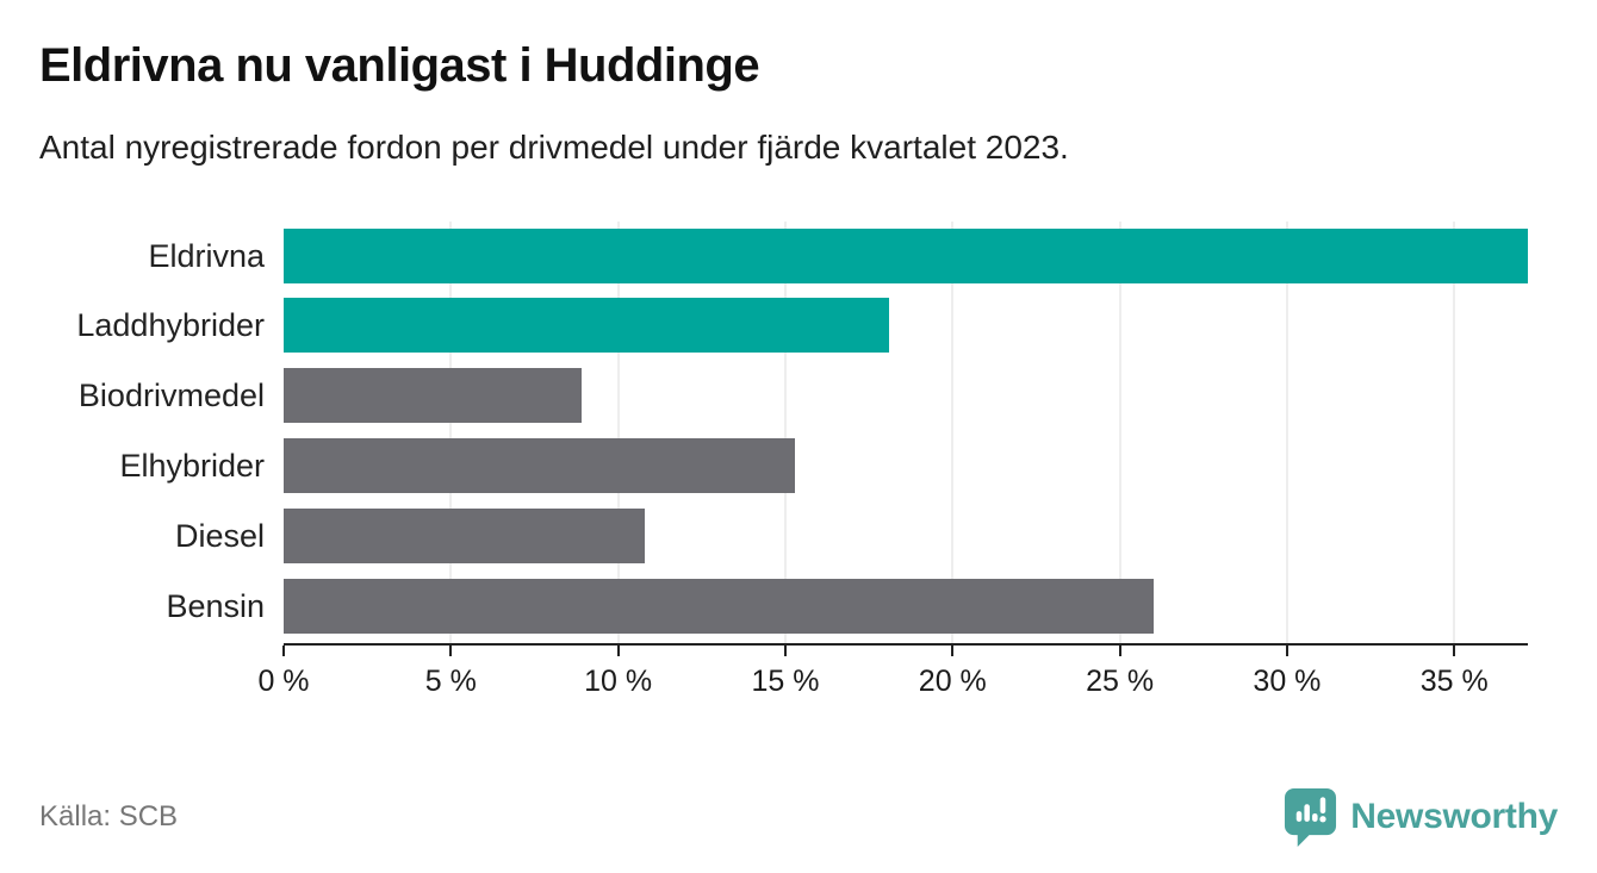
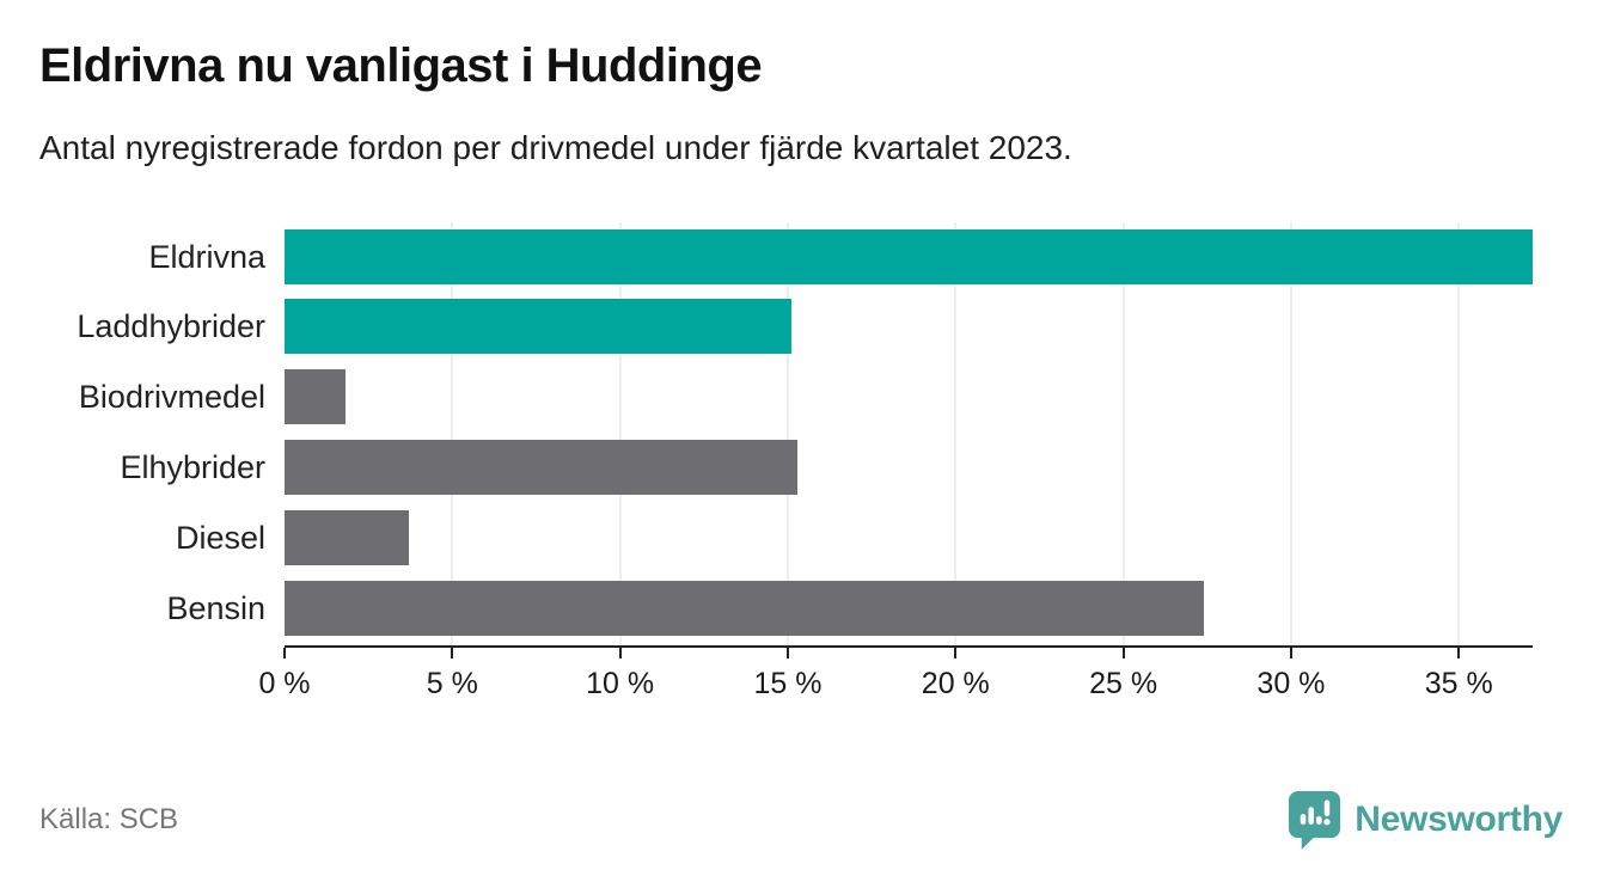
Laddhybrider: 18.1% -> 15.1%
Biodrivmedel: 8.9% -> 1.8%
Diesel: 10.8% -> 3.7%
Bensin: 26.0% -> 27.4%
